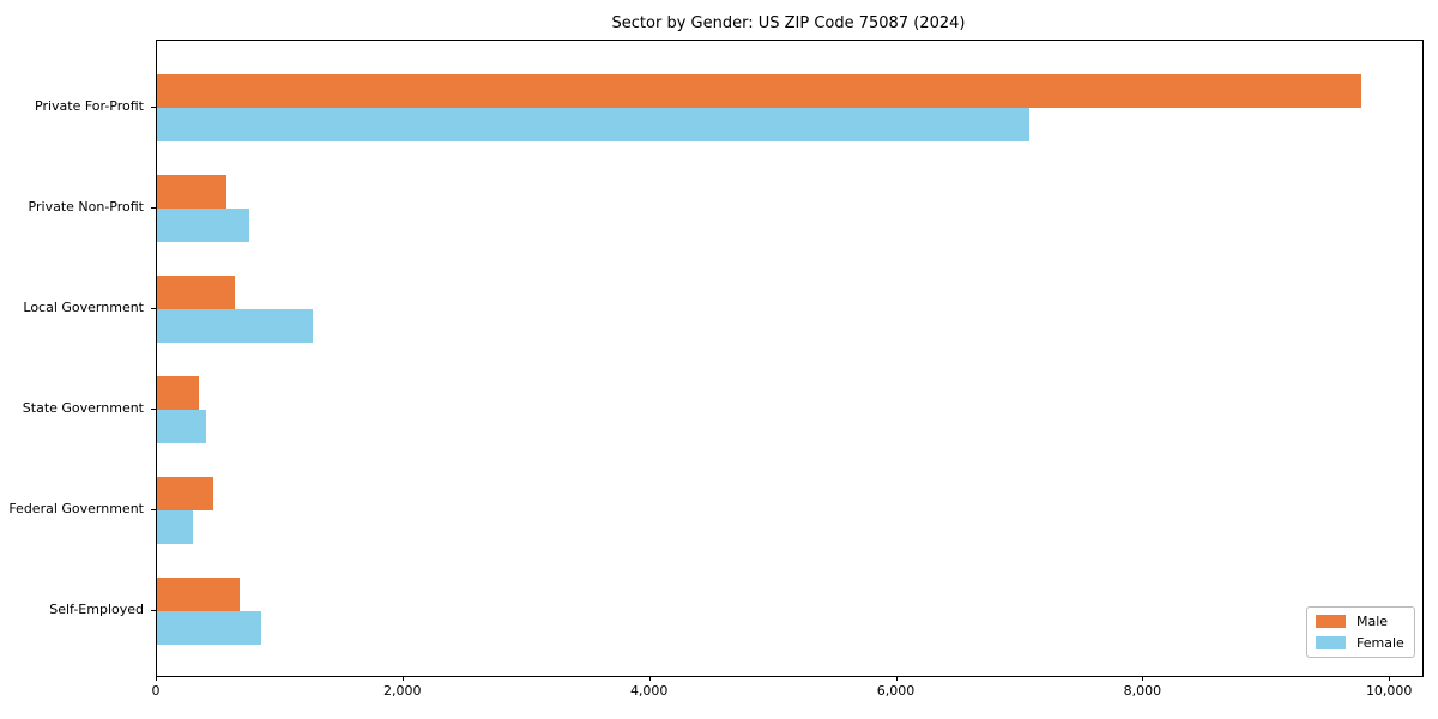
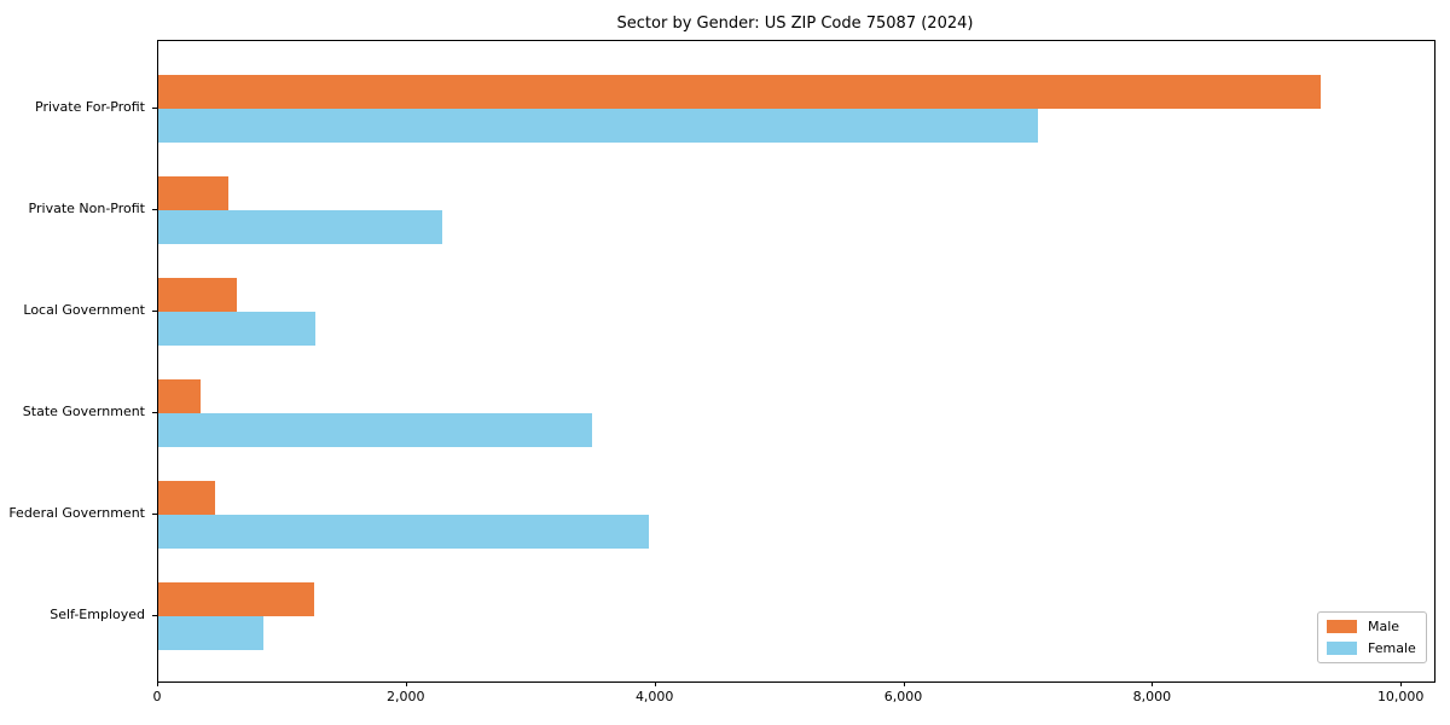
Male/Private For-Profit: 9760 -> 9350
Female/Private Non-Profit: 750 -> 2280
Female/State Government: 400 -> 3490
Female/Federal Government: 290 -> 3940
Male/Self-Employed: 670 -> 1250
